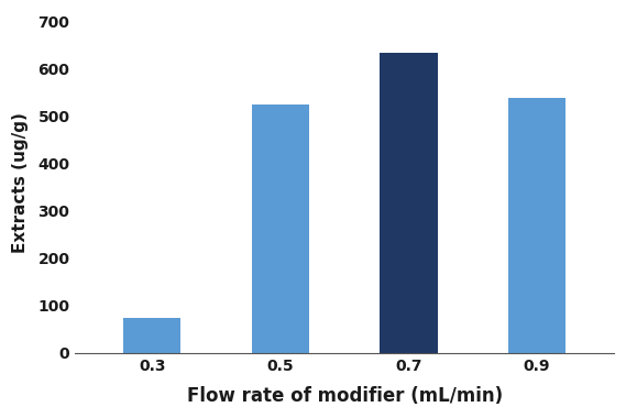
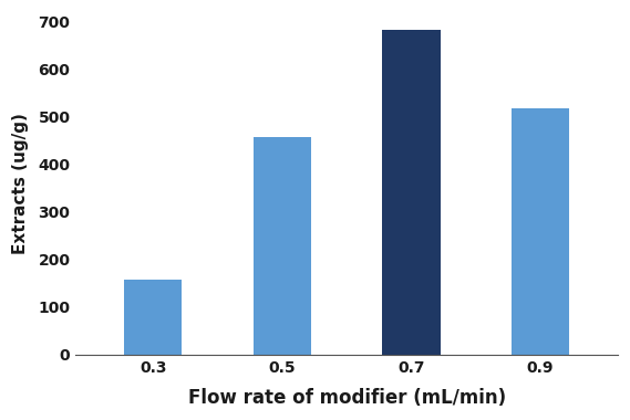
0.3: 75 -> 158
0.5: 525 -> 458
0.7: 635 -> 682
0.9: 540 -> 518
